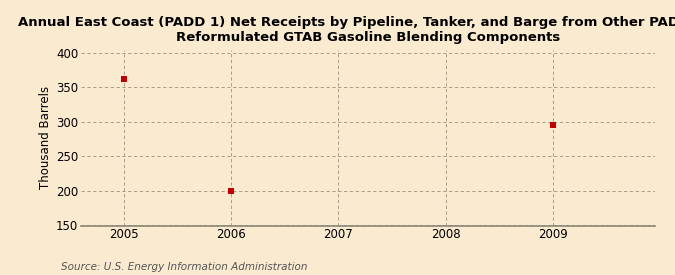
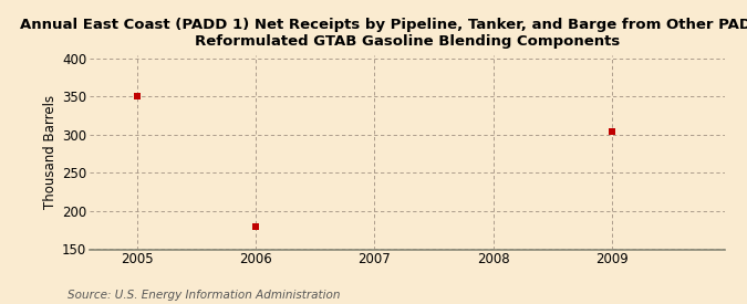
2005: 362 -> 350
2006: 200 -> 179
2009: 296 -> 305
